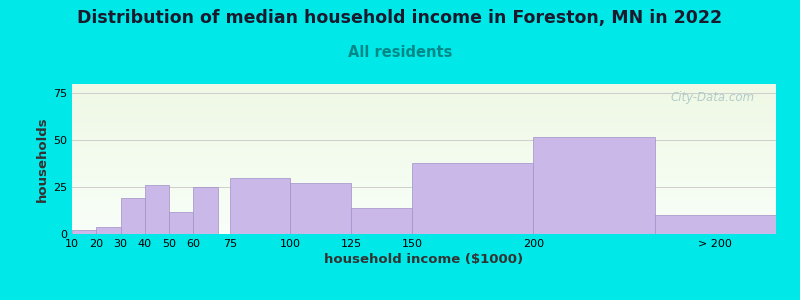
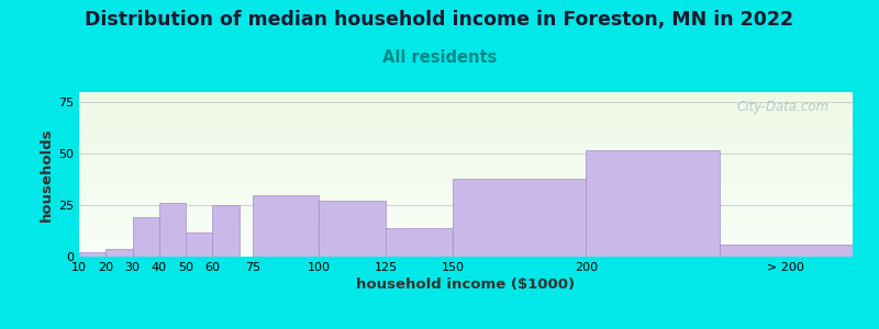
> 200: 10 -> 6
